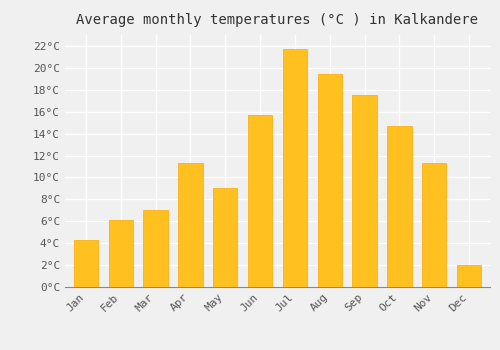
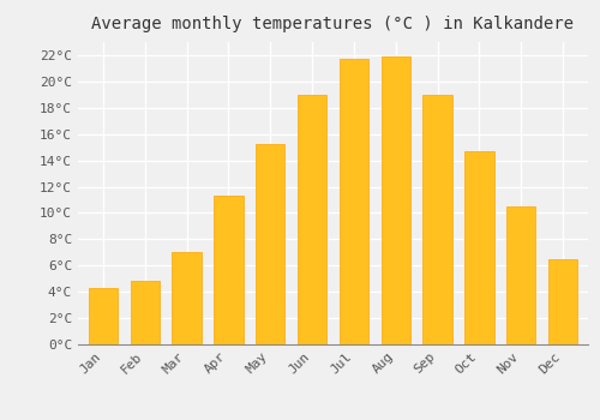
Feb: 6.1°C -> 4.8°C
May: 9.0°C -> 15.2°C
Jun: 15.7°C -> 19.0°C
Aug: 19.4°C -> 21.9°C
Sep: 17.5°C -> 19.0°C
Nov: 11.3°C -> 10.5°C
Dec: 2.0°C -> 6.5°C
